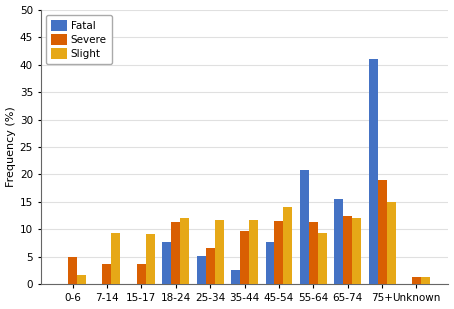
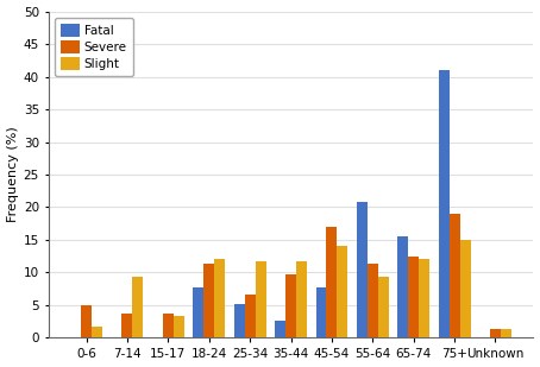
Slight/15-17: 9.2 -> 3.4
Severe/45-54: 11.6 -> 17.0
